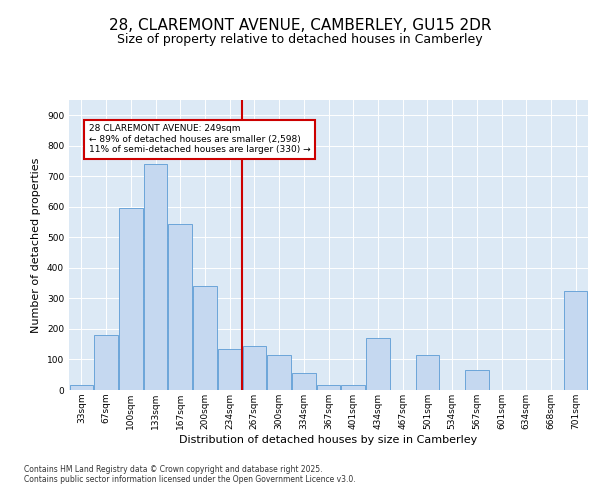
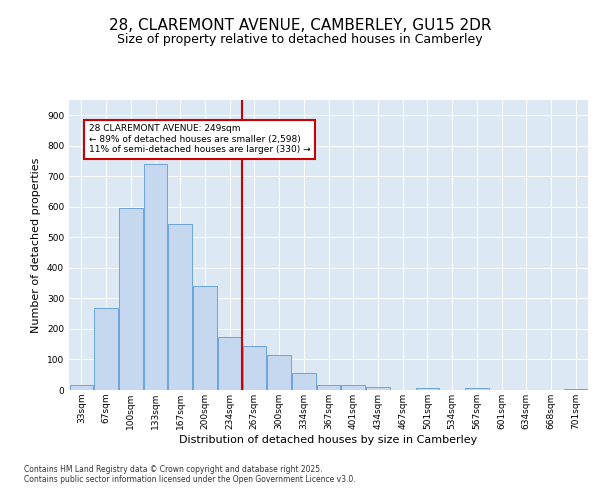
67sqm: 180 -> 270
234sqm: 135 -> 175
434sqm: 170 -> 10
501sqm: 115 -> 8
567sqm: 65 -> 6
701sqm: 325 -> 4
